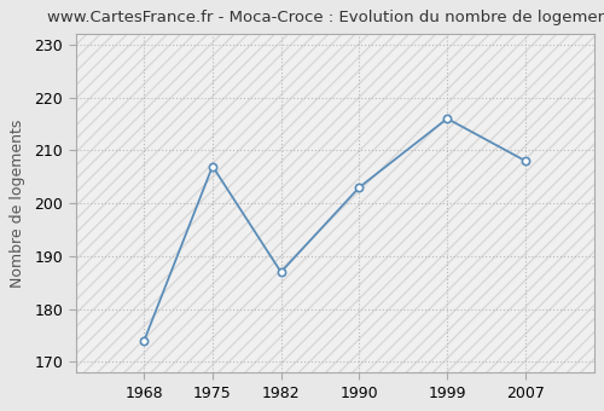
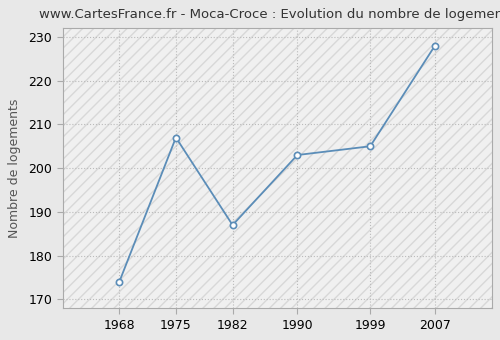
1999: 216 -> 205
2007: 208 -> 228
